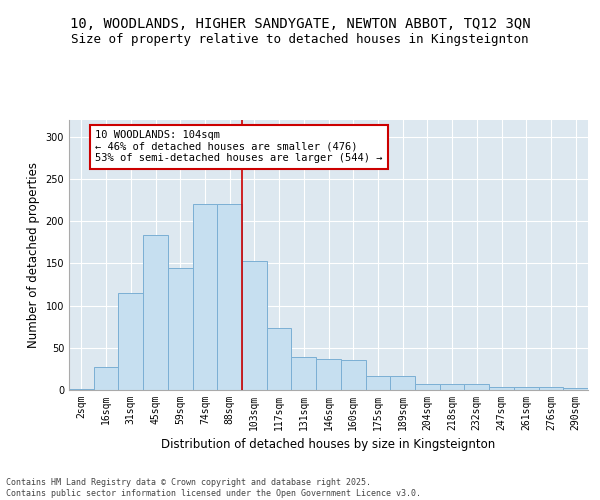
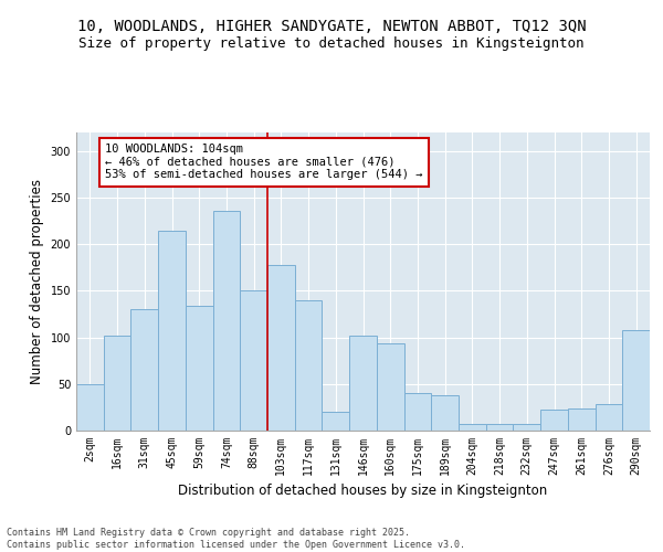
2sqm: 1 -> 50
16sqm: 27 -> 102
31sqm: 115 -> 130
45sqm: 184 -> 214
59sqm: 145 -> 134
74sqm: 220 -> 236
88sqm: 220 -> 150
103sqm: 153 -> 178
117sqm: 73 -> 140
131sqm: 39 -> 20
146sqm: 37 -> 102
160sqm: 35 -> 94
175sqm: 17 -> 40
189sqm: 17 -> 38
247sqm: 4 -> 22
261sqm: 3 -> 24
276sqm: 4 -> 28
290sqm: 2 -> 108
